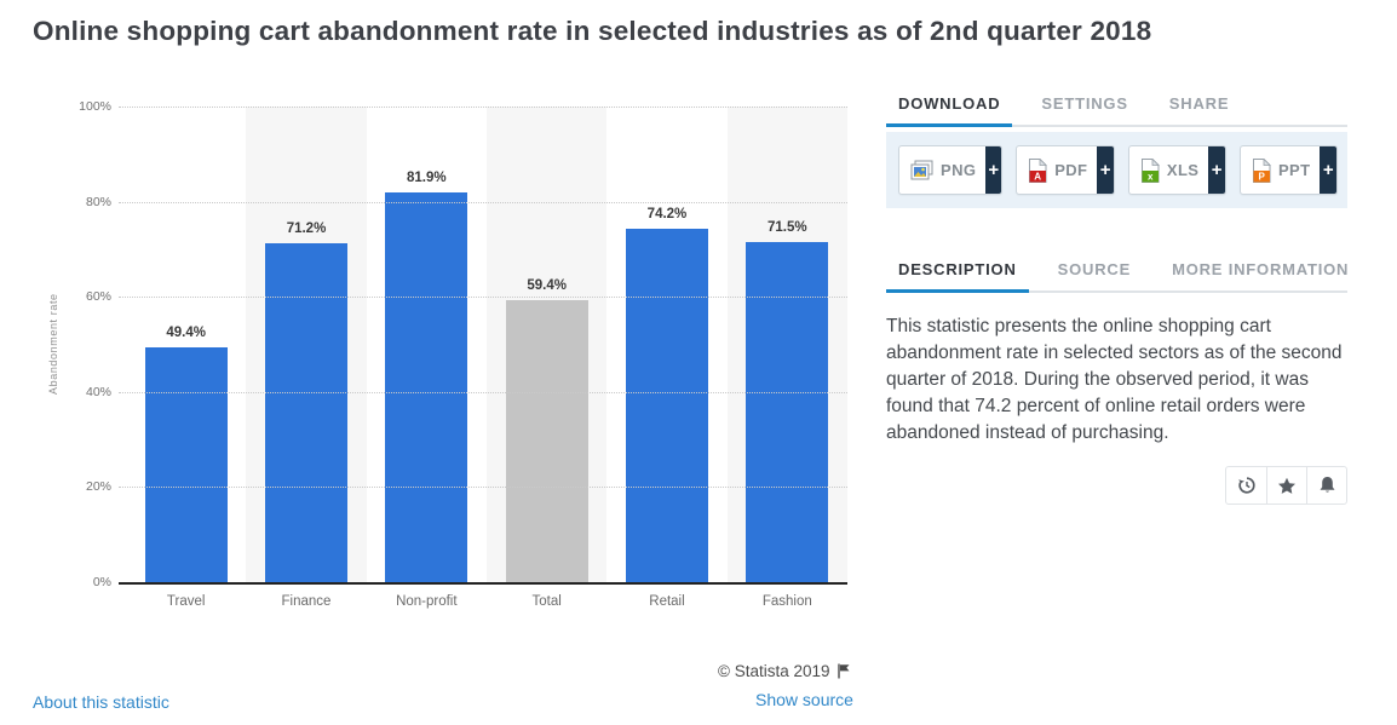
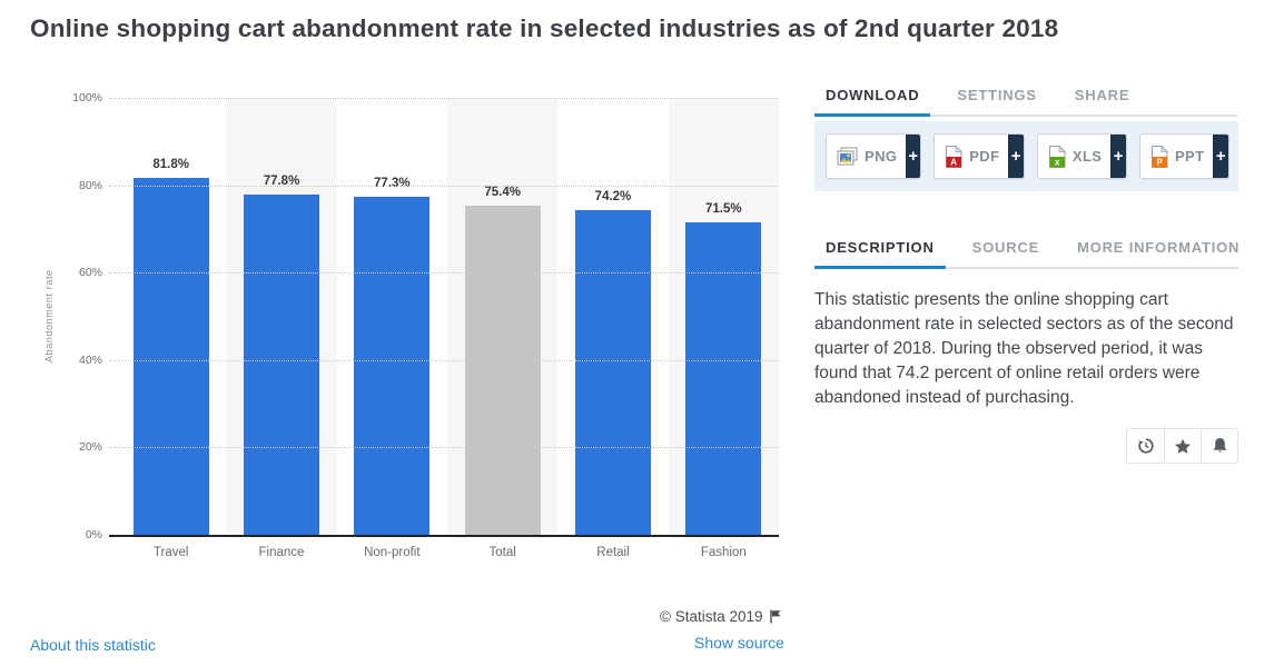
Travel: 49.4% -> 81.8%
Finance: 71.2% -> 77.8%
Non-profit: 81.9% -> 77.3%
Total: 59.4% -> 75.4%
